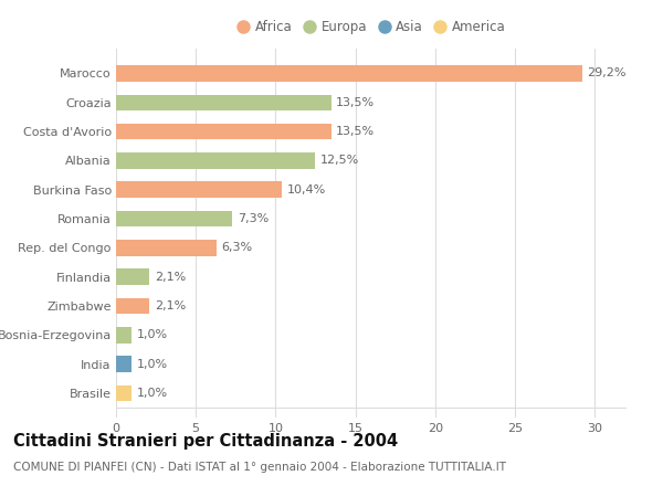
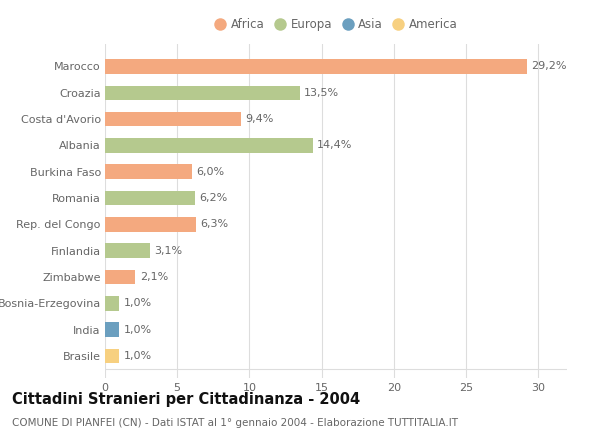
Costa d'Avorio: 13,5% -> 9,4%
Albania: 12,5% -> 14,4%
Burkina Faso: 10,4% -> 6,0%
Romania: 7,3% -> 6,2%
Finlandia: 2,1% -> 3,1%
